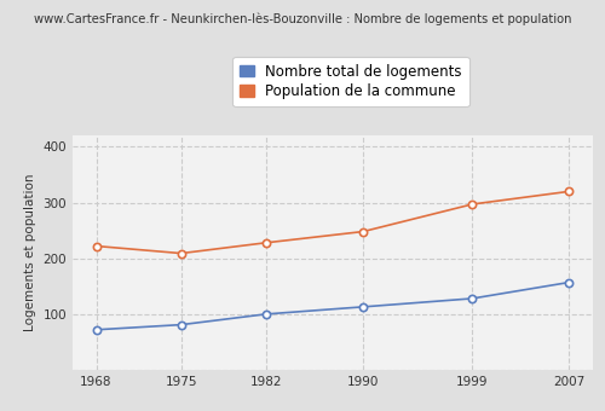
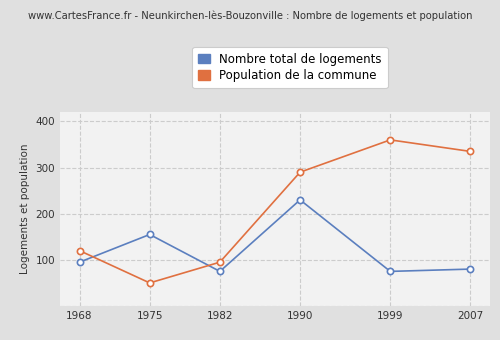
Nombre total de logements/1968: 72 -> 95
Population de la commune/1968: 222 -> 120
Nombre total de logements/1975: 81 -> 155
Population de la commune/1975: 209 -> 50
Nombre total de logements/1982: 100 -> 75
Population de la commune/1982: 228 -> 95
Nombre total de logements/1990: 113 -> 230
Population de la commune/1990: 248 -> 290
Nombre total de logements/1999: 128 -> 75
Population de la commune/1999: 297 -> 360
Nombre total de logements/2007: 157 -> 80
Population de la commune/2007: 320 -> 335
